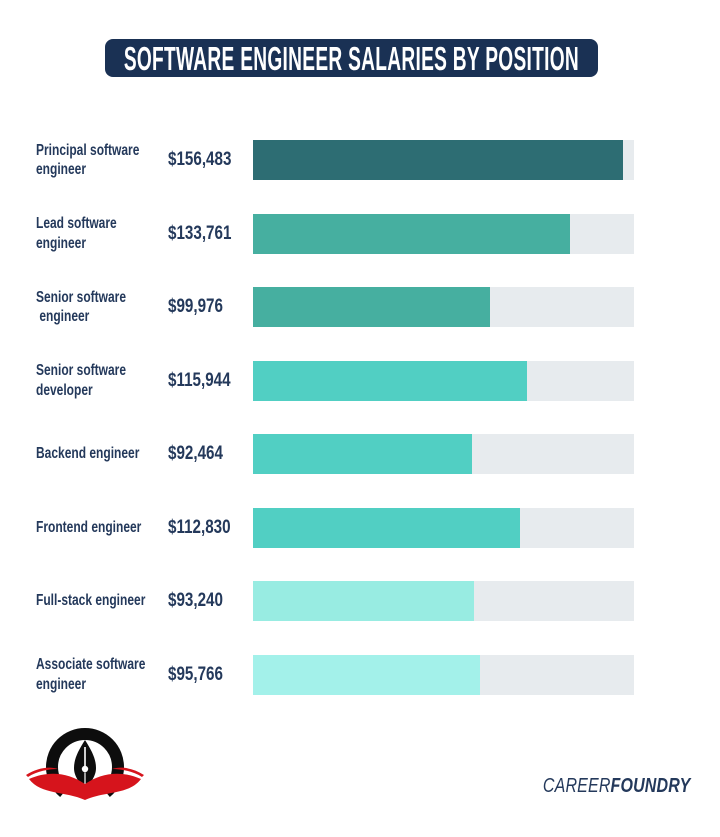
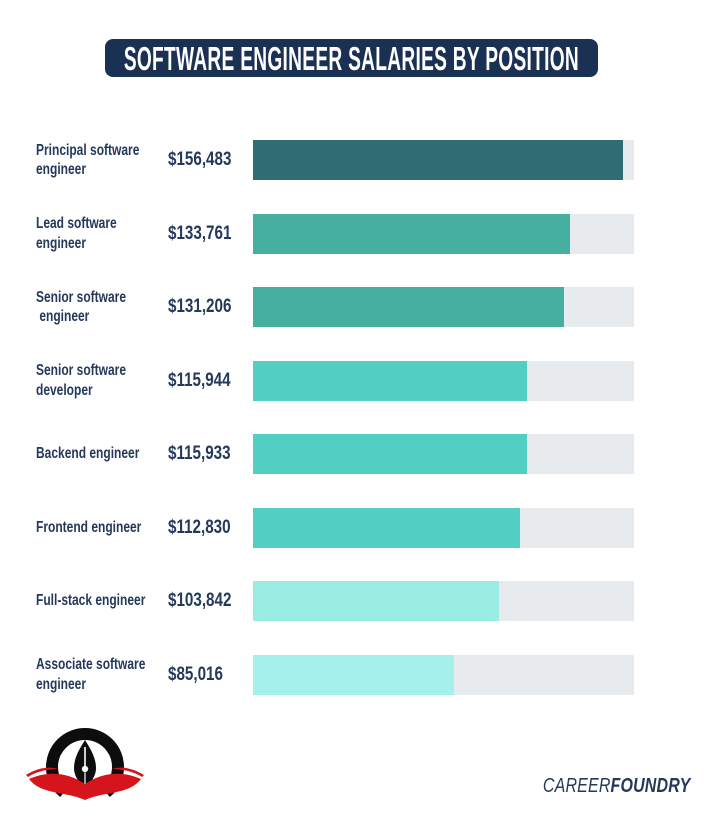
Senior software engineer: $99,976 -> $131,206
Backend engineer: $92,464 -> $115,933
Full-stack engineer: $93,240 -> $103,842
Associate software engineer: $95,766 -> $85,016
